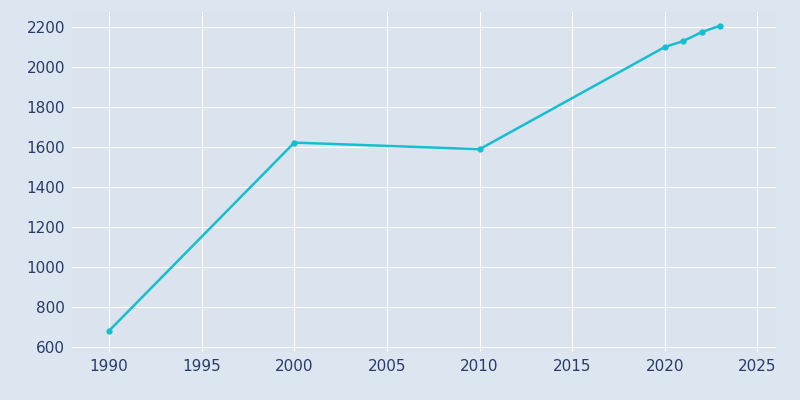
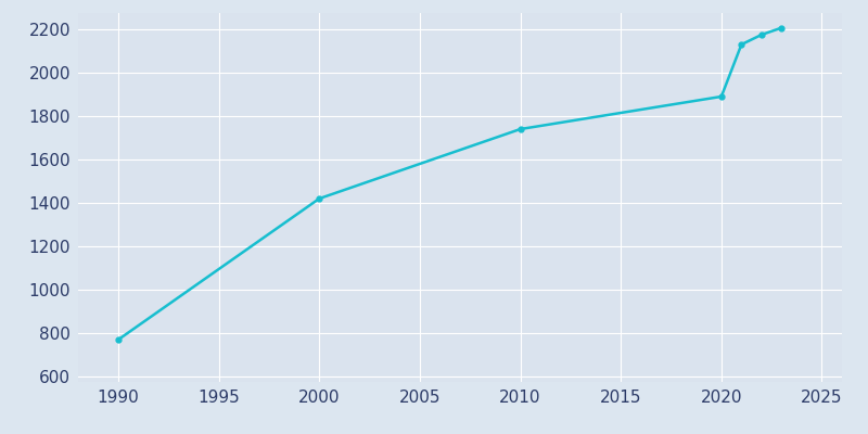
1990: 681 -> 770
2000: 1622 -> 1420
2010: 1589 -> 1740
2020: 2100 -> 1890
